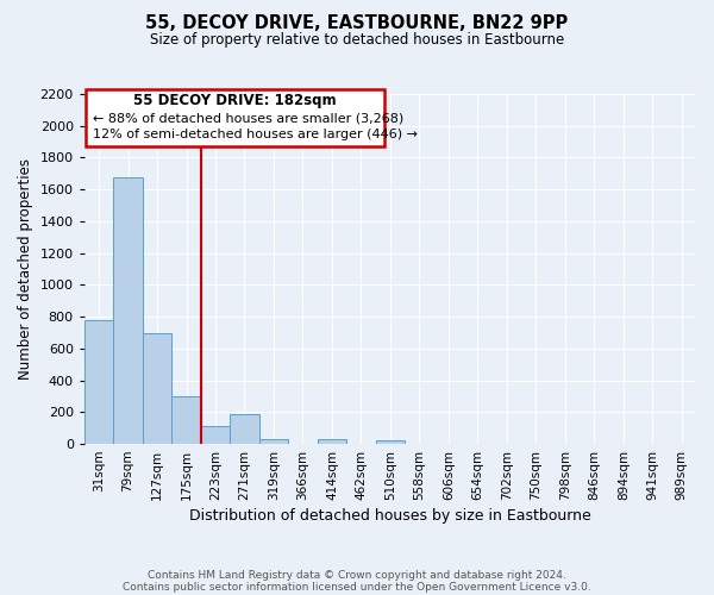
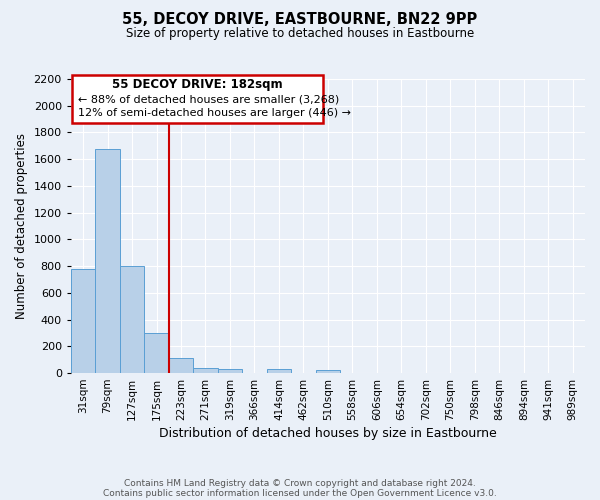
127sqm: 700 -> 800
271sqm: 190 -> 40
